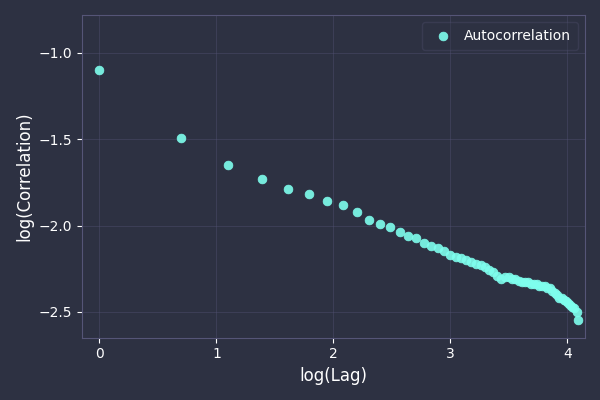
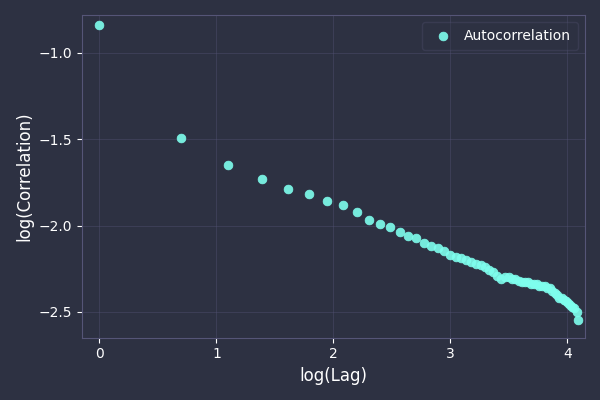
0: -1.10 -> -0.84
